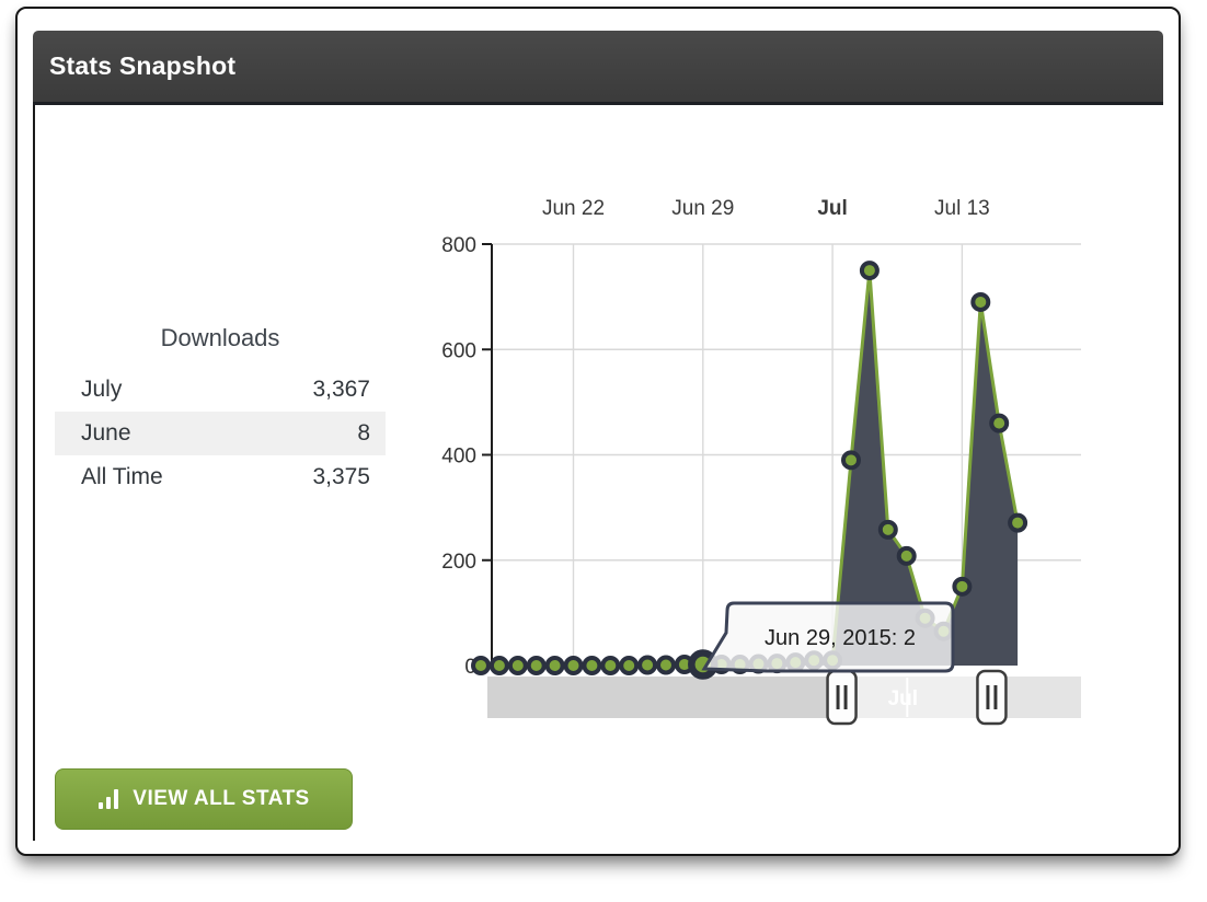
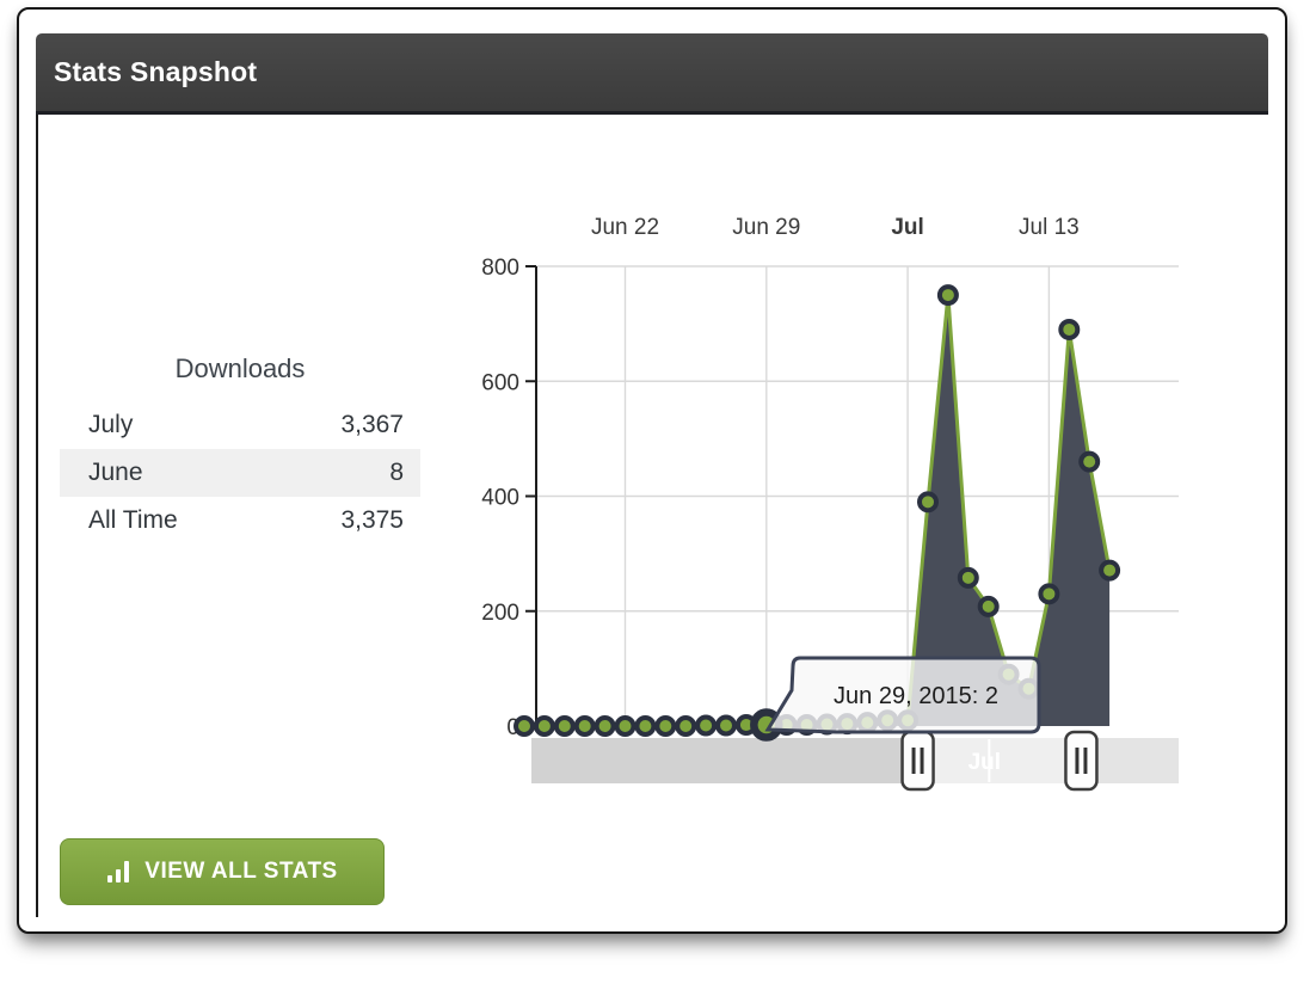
Jul 13: 150 -> 230
